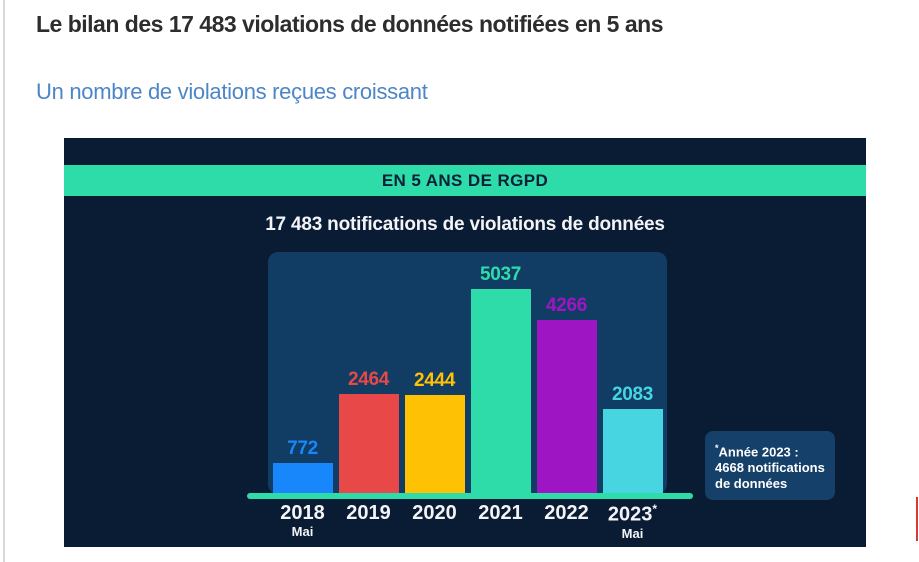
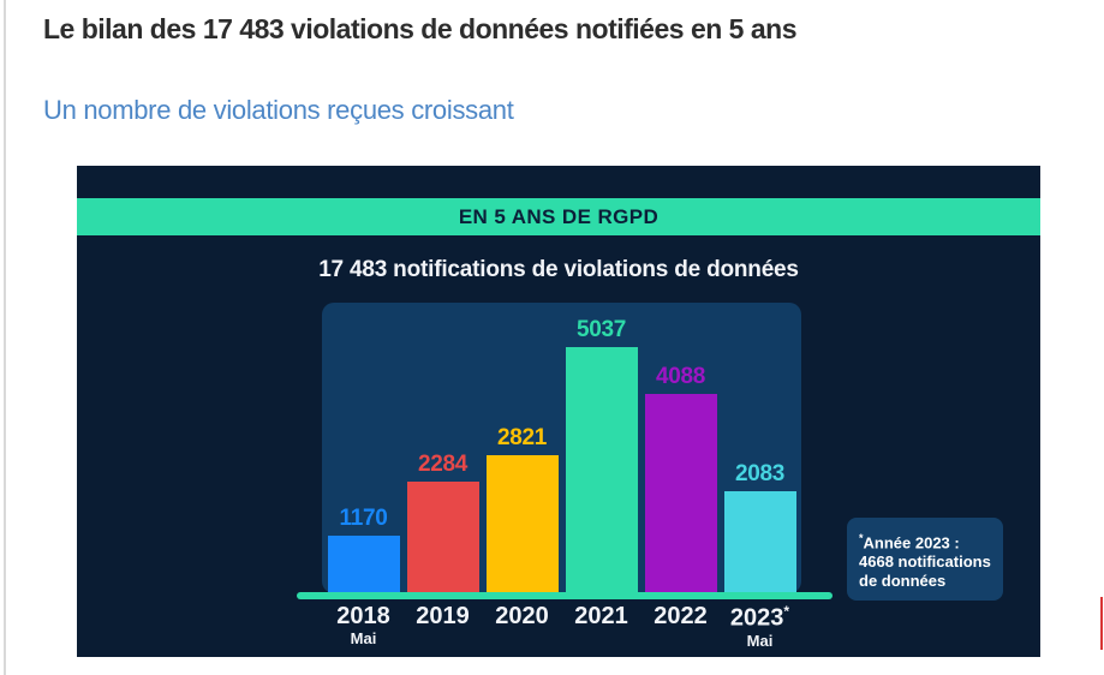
2018: 772 -> 1170
2019: 2464 -> 2284
2020: 2444 -> 2821
2022: 4266 -> 4088
